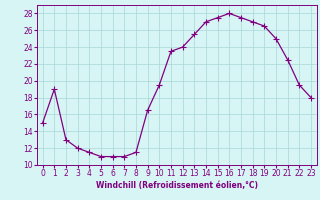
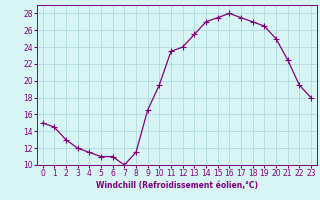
1: 19.0 -> 14.5
7: 11.0 -> 10.0
